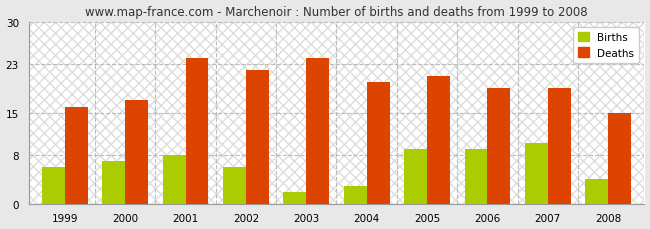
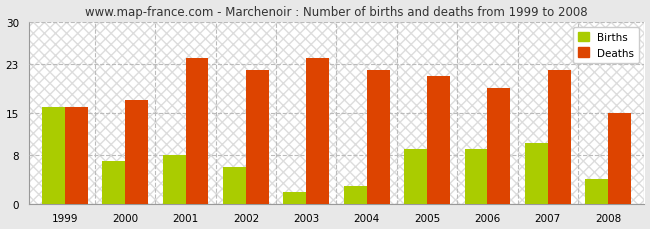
Births/1999: 6 -> 16
Deaths/2004: 20 -> 22
Deaths/2007: 19 -> 22
